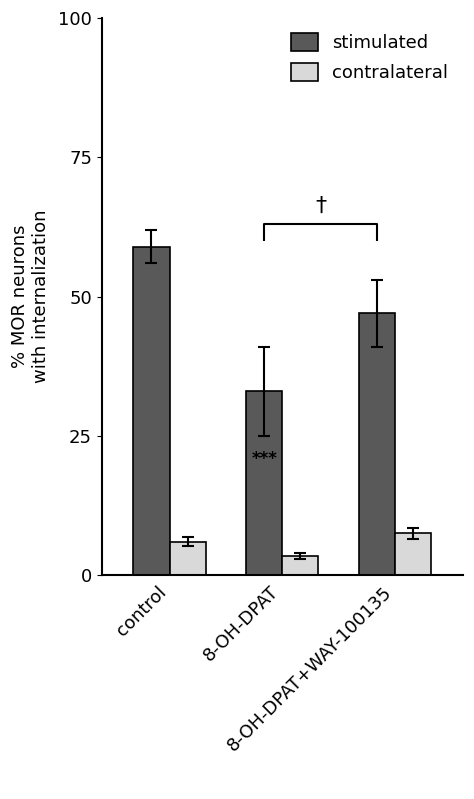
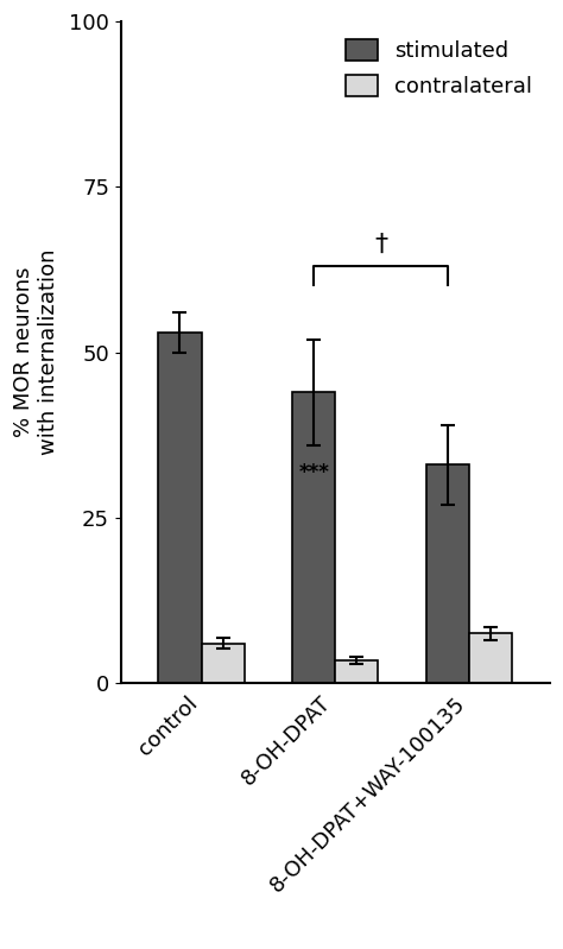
stimulated/control: 59 -> 53
stimulated/8-OH-DPAT: 33 -> 44
stimulated/8-OH-DPAT+WAY-100135: 47 -> 33
